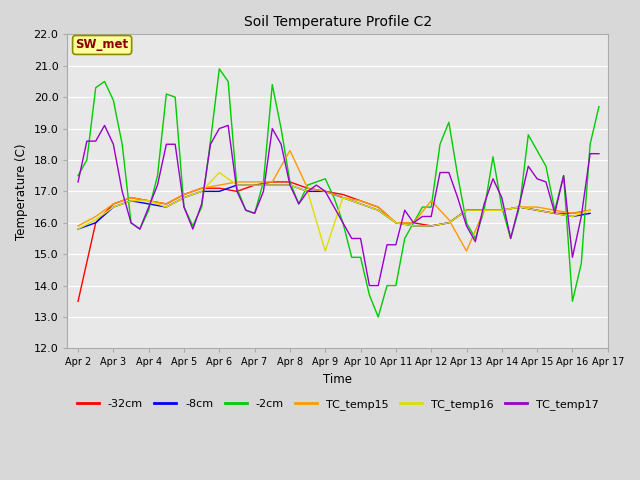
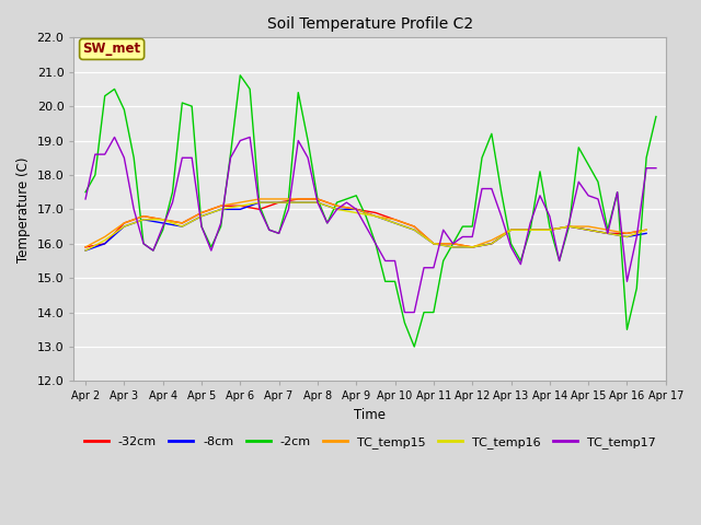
-32cm/Apr 2: 13.5 -> 15.9
TC_temp16/Apr 6: 17.6 -> 17.1
TC_temp15/Apr 8: 18.3 -> 17.3
TC_temp16/Apr 9: 15.1 -> 16.9
TC_temp15/Apr 12: 16.7 -> 15.9
TC_temp15/Apr 13: 15.1 -> 16.4
